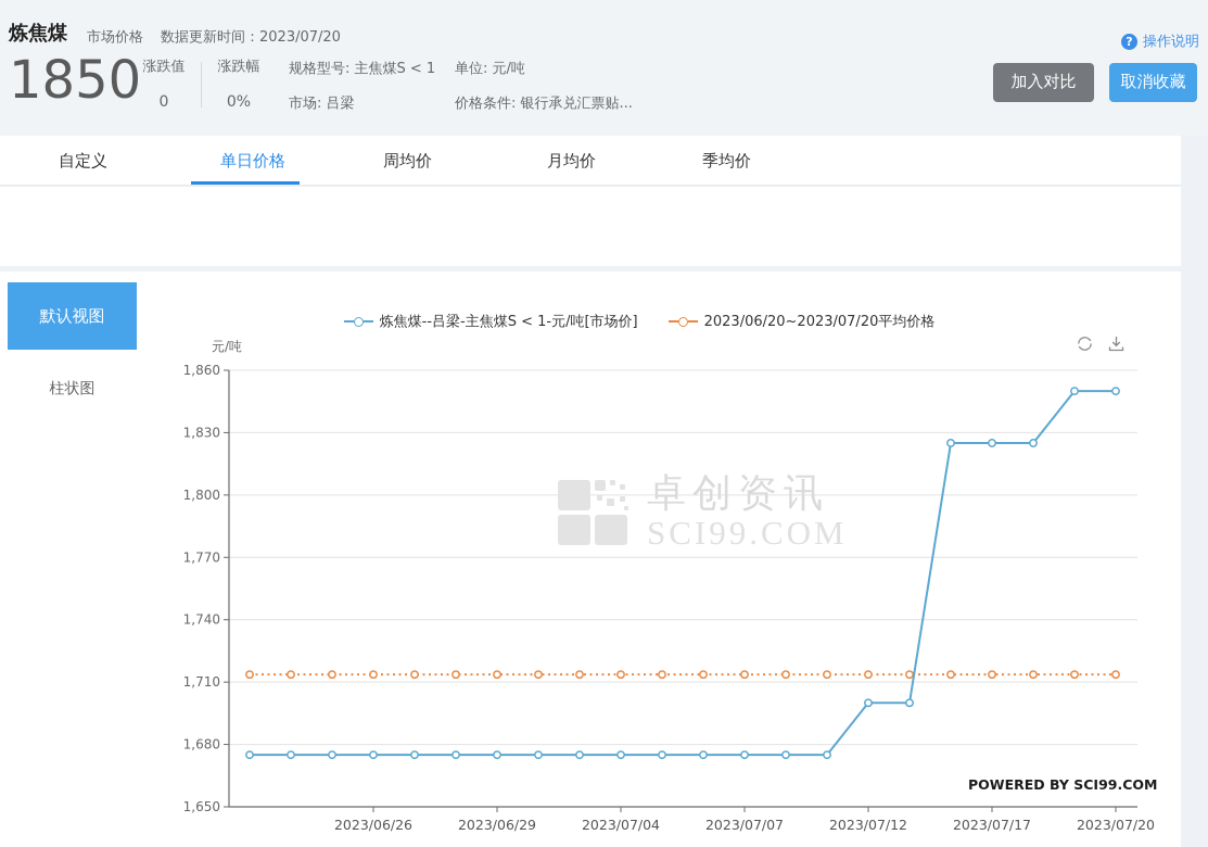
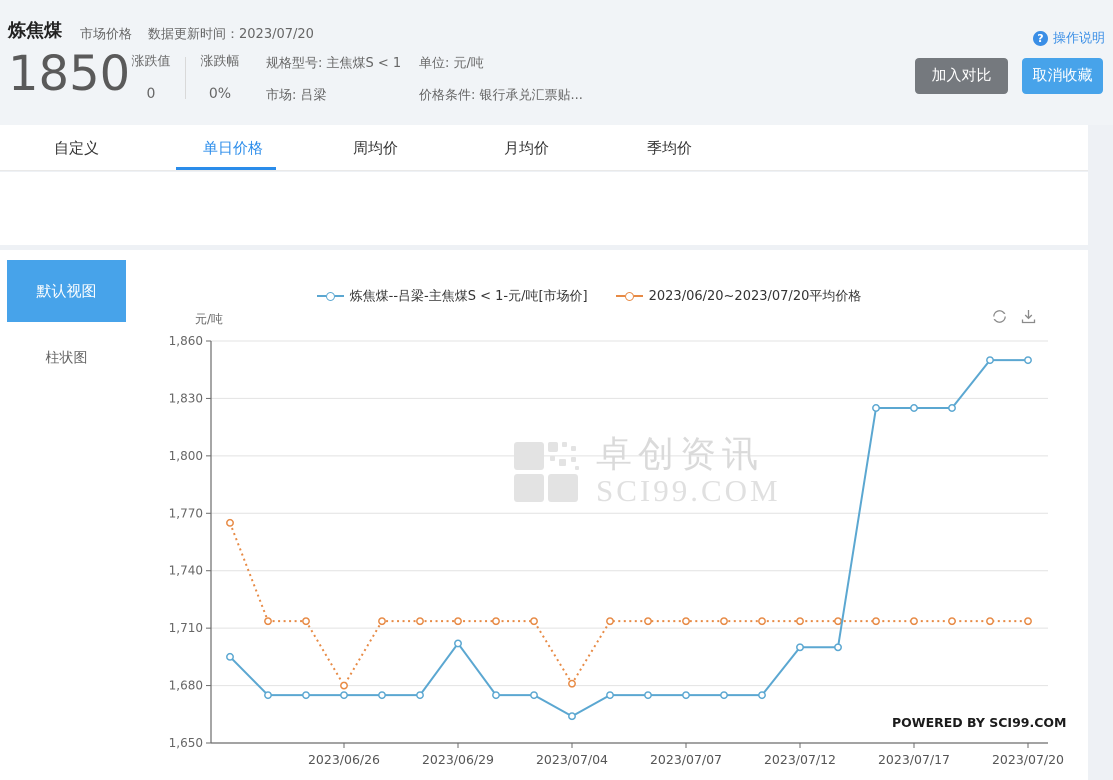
炼焦煤--吕梁-主焦煤S < 1-元/吨[市场价]/2023/06/20: 1675 -> 1695
2023/06/20~2023/07/20平均价格/2023/06/20: 1714 -> 1765
2023/06/20~2023/07/20平均价格/2023/06/26: 1714 -> 1680
炼焦煤--吕梁-主焦煤S < 1-元/吨[市场价]/2023/06/29: 1675 -> 1702
炼焦煤--吕梁-主焦煤S < 1-元/吨[市场价]/2023/07/04: 1675 -> 1664
2023/06/20~2023/07/20平均价格/2023/07/04: 1714 -> 1681
